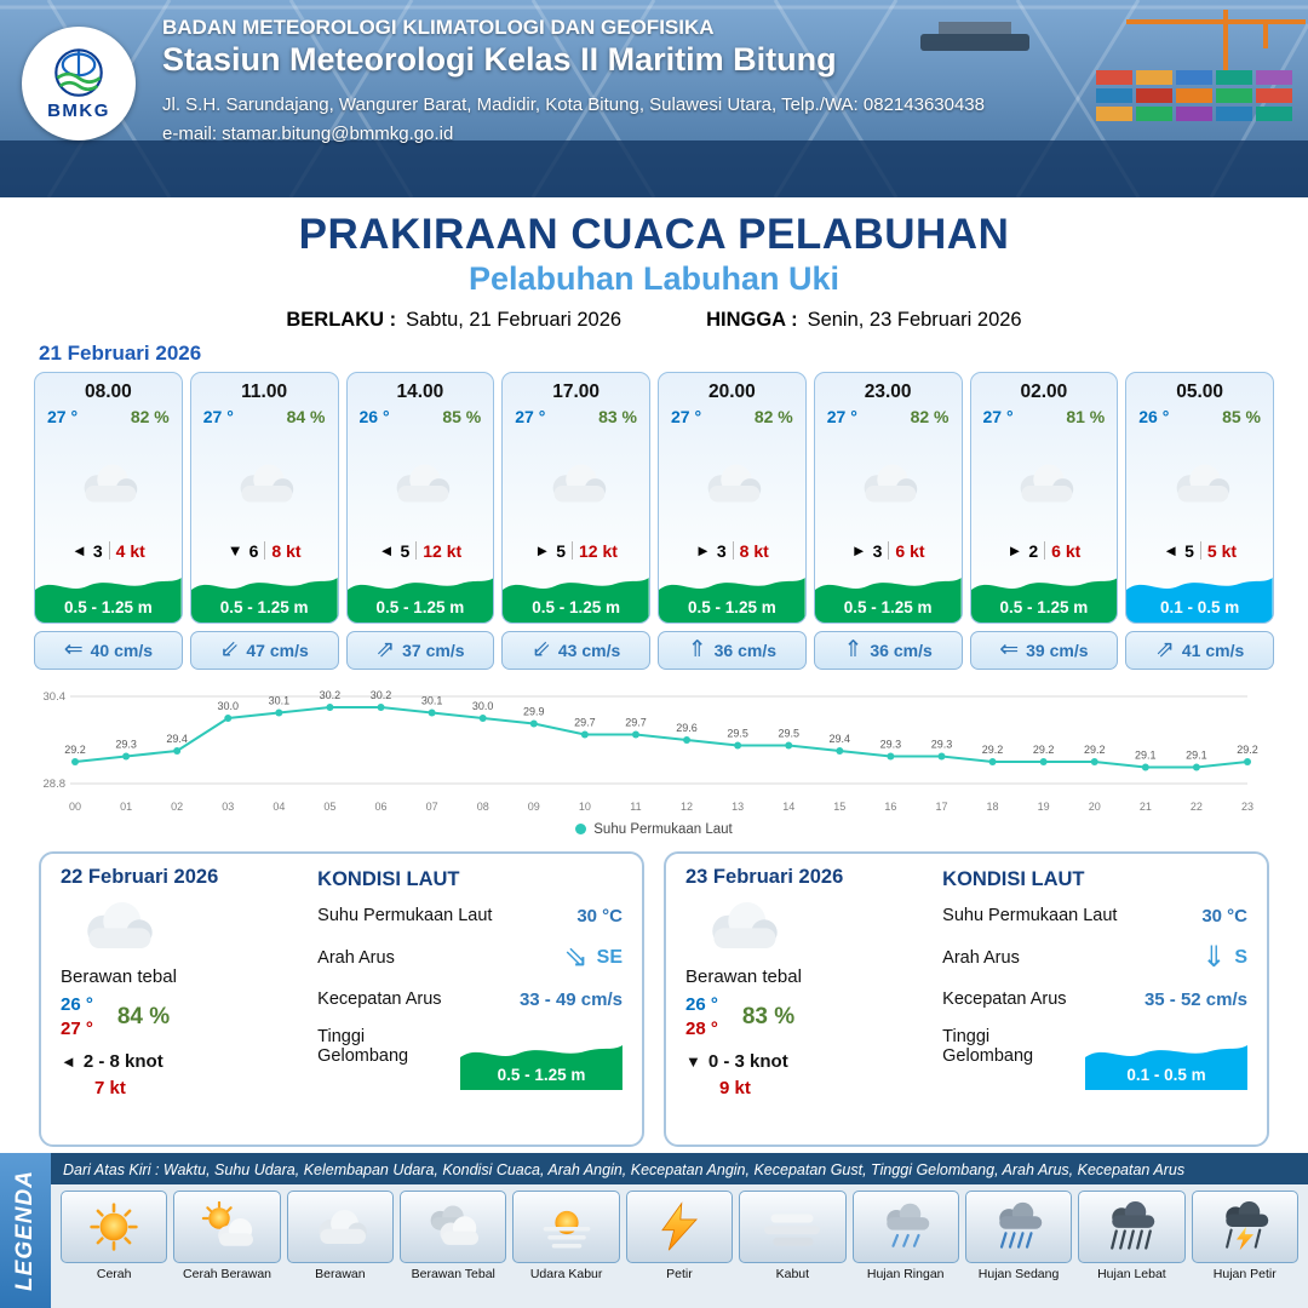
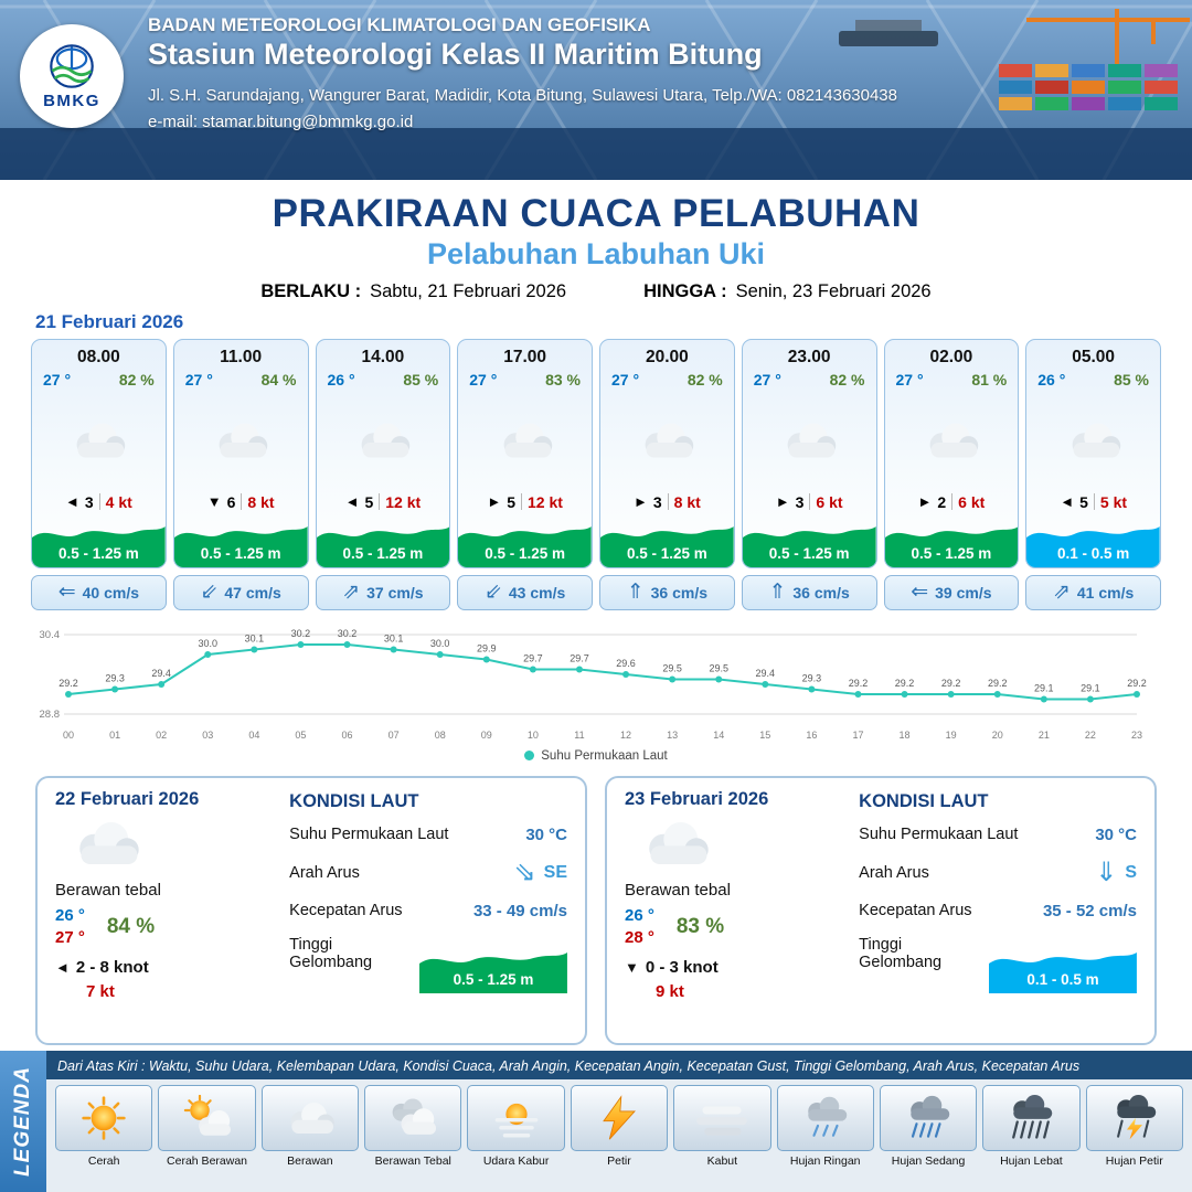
17: 29.3 -> 29.2
